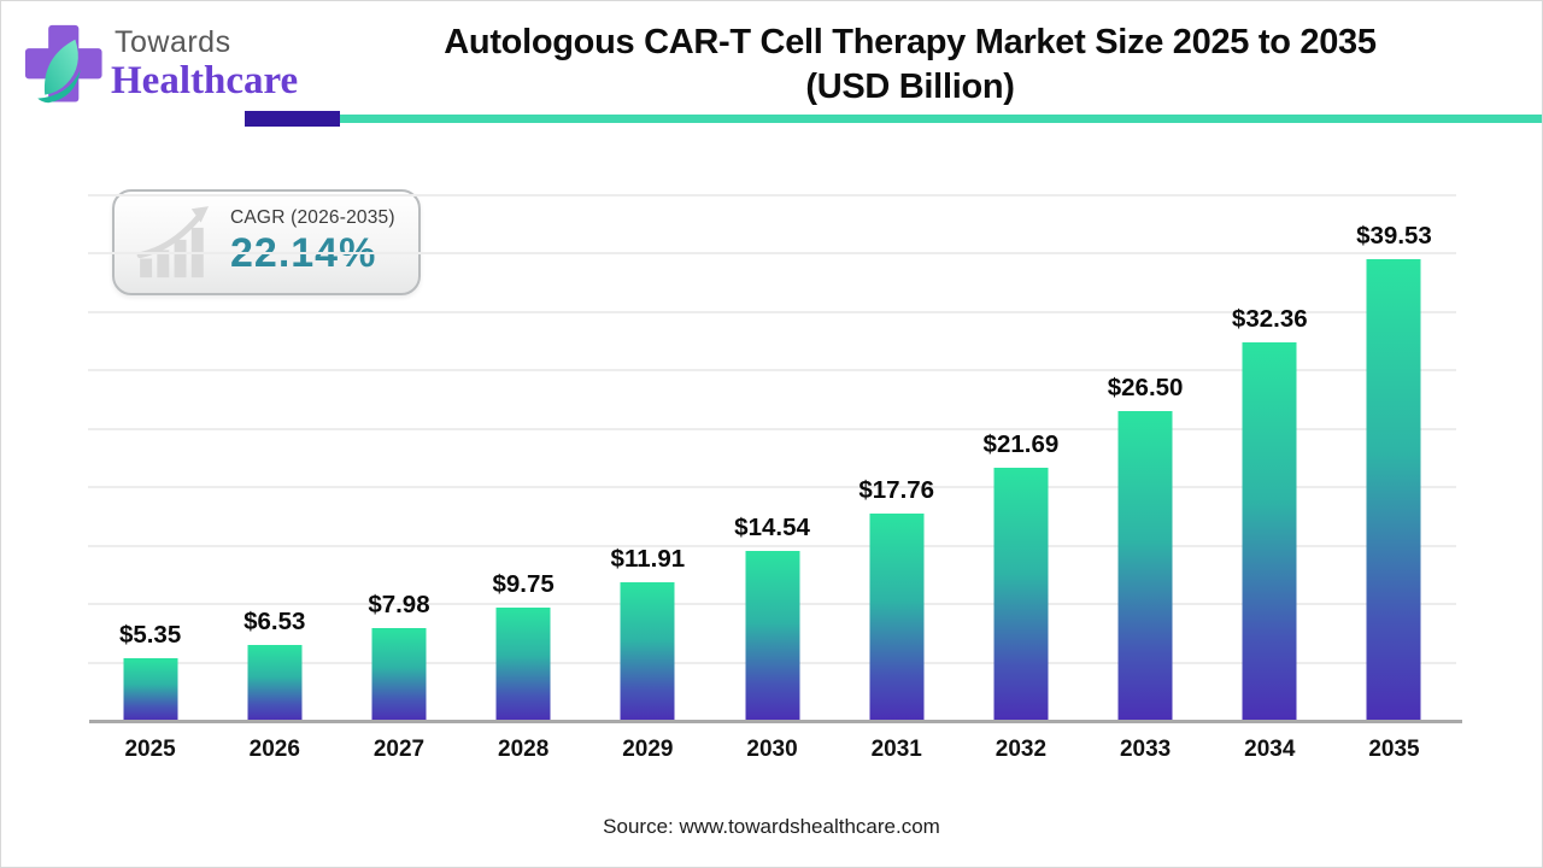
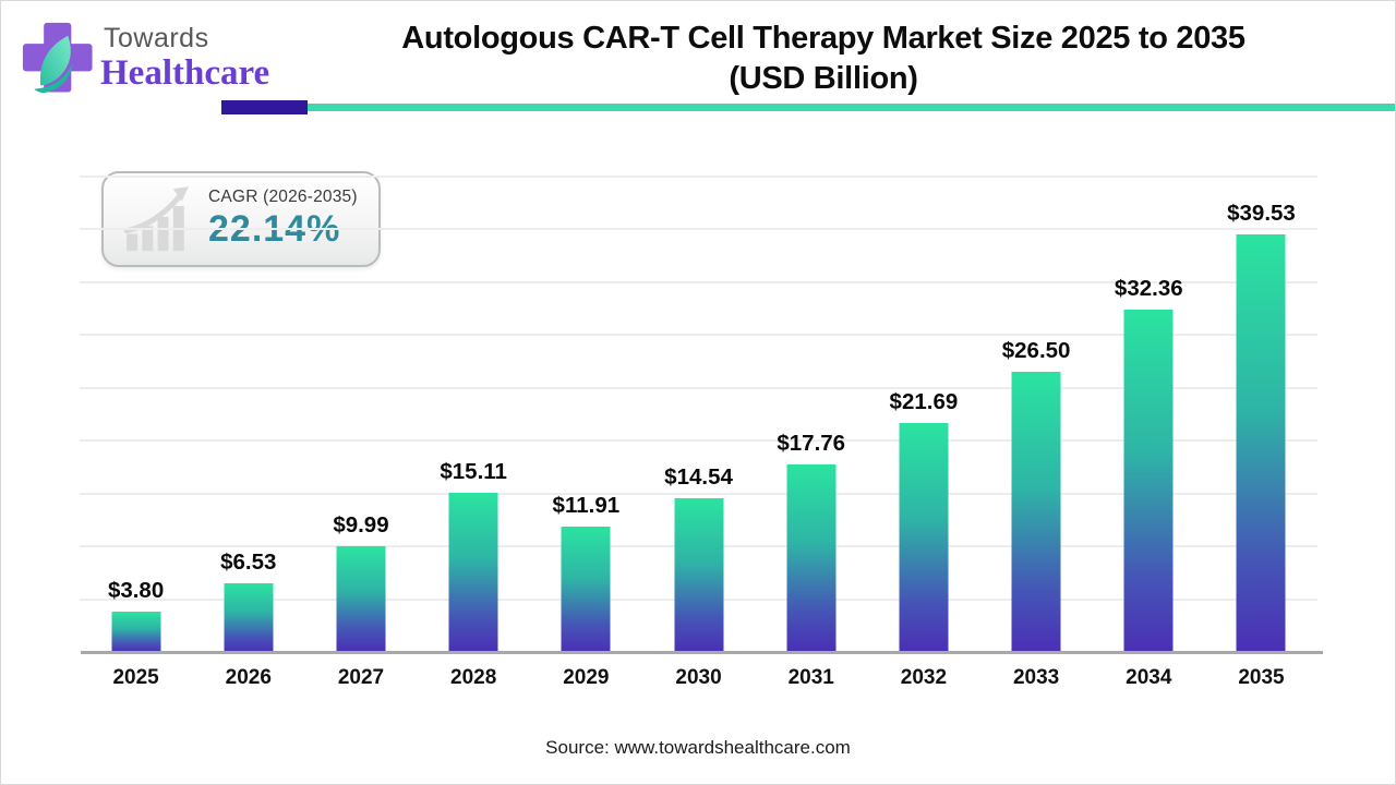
2025: $5.35 -> $3.80
2027: $7.98 -> $9.99
2028: $9.75 -> $15.11
